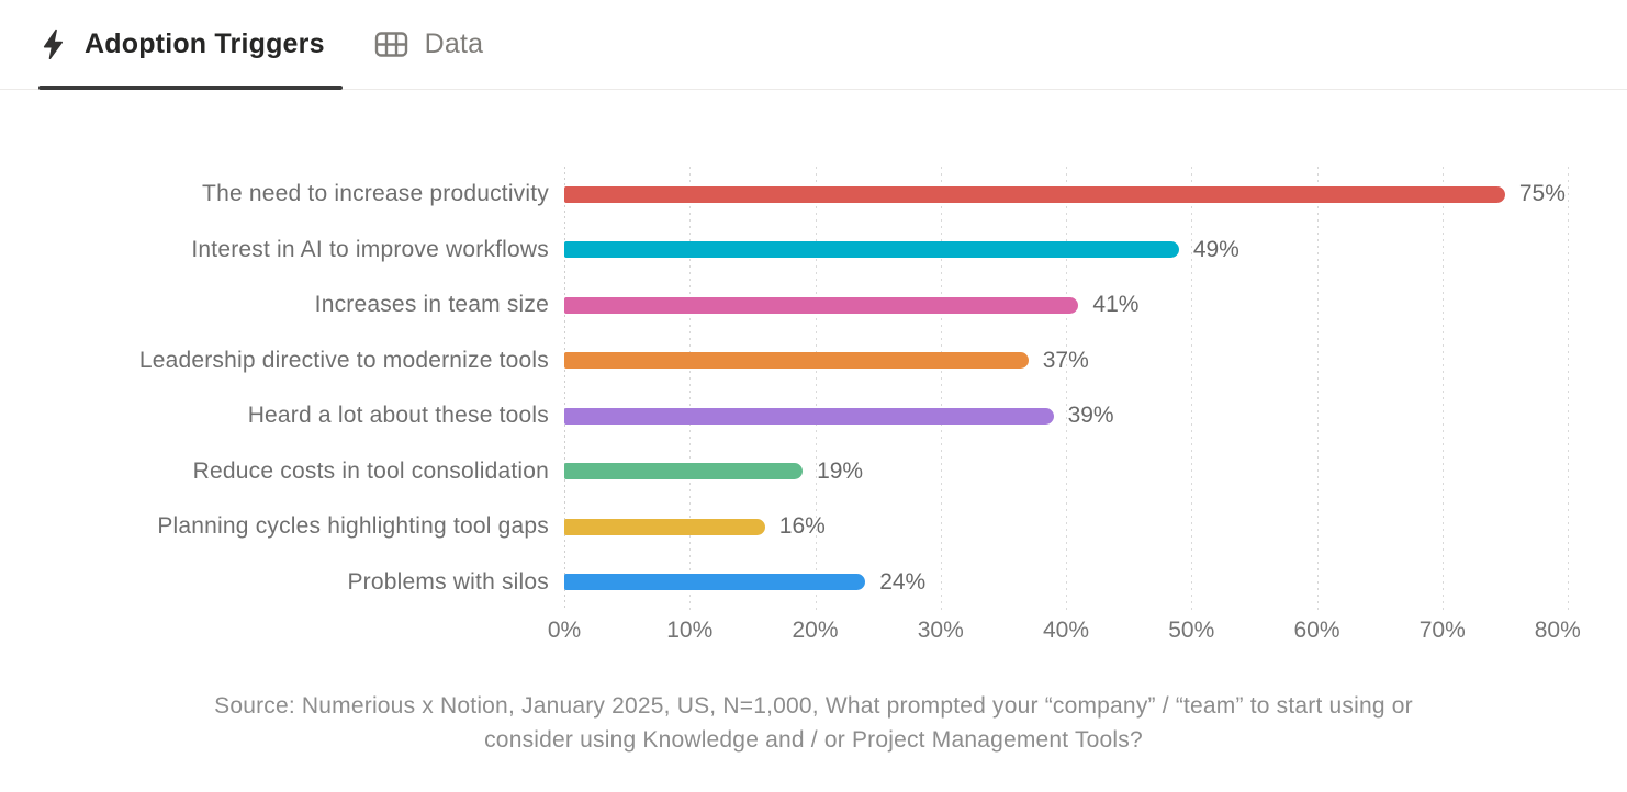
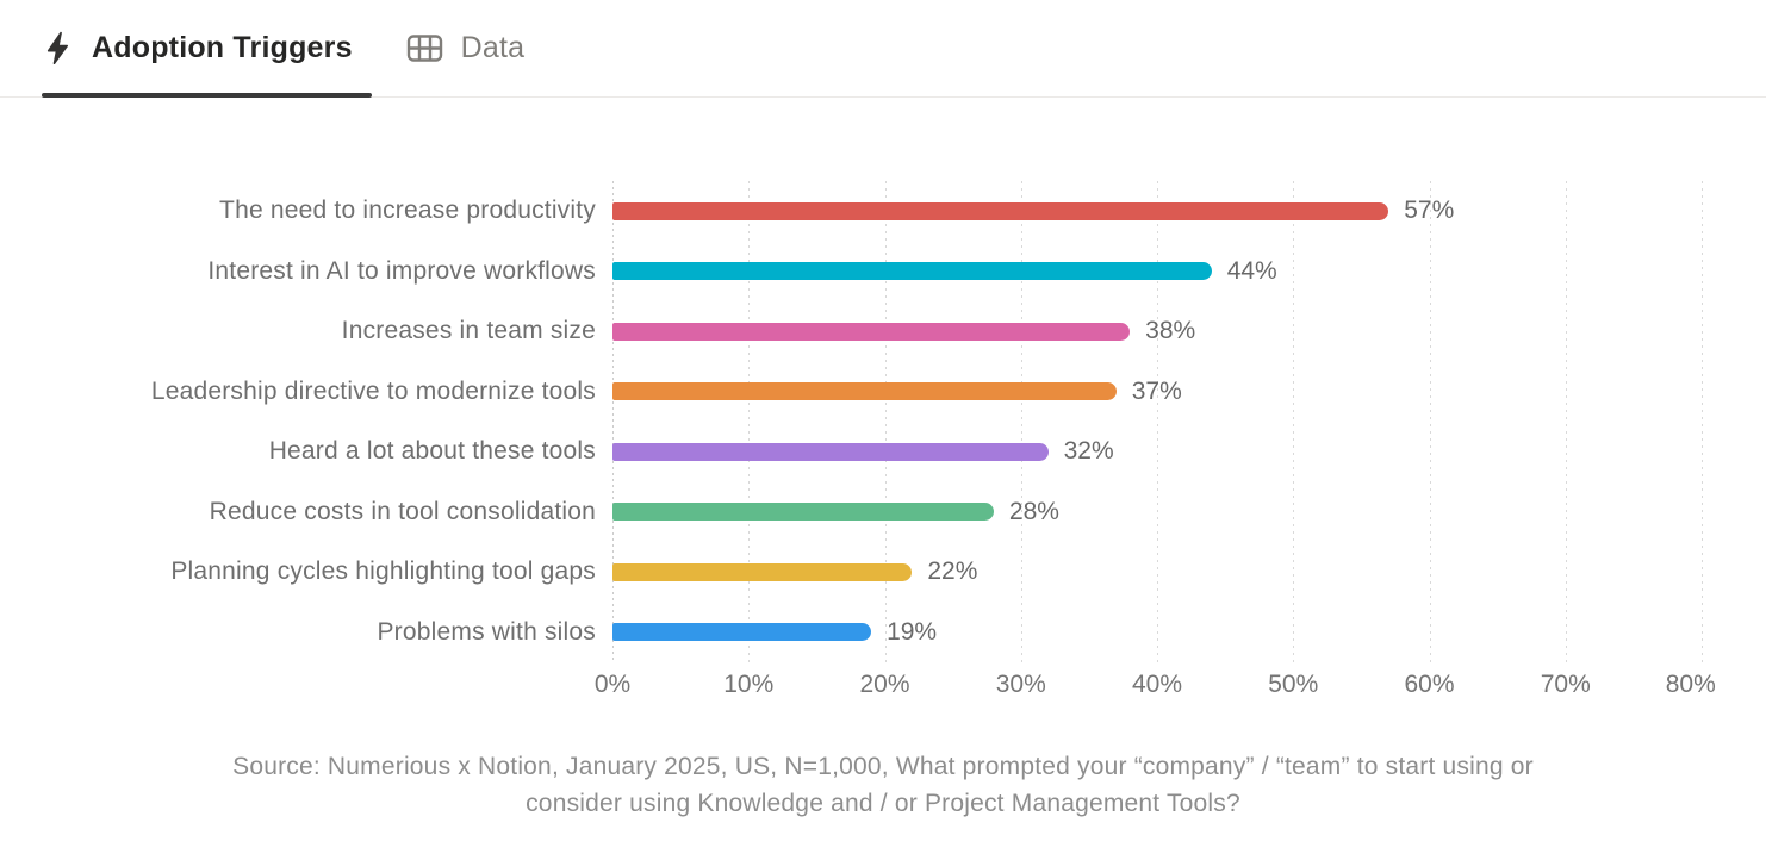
The need to increase productivity: 75% -> 57%
Interest in AI to improve workflows: 49% -> 44%
Increases in team size: 41% -> 38%
Heard a lot about these tools: 39% -> 32%
Reduce costs in tool consolidation: 19% -> 28%
Planning cycles highlighting tool gaps: 16% -> 22%
Problems with silos: 24% -> 19%
